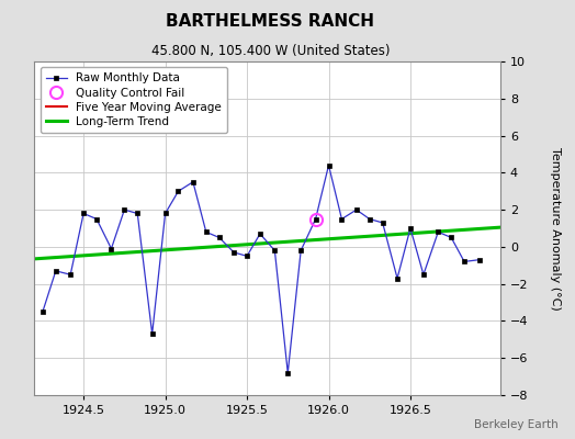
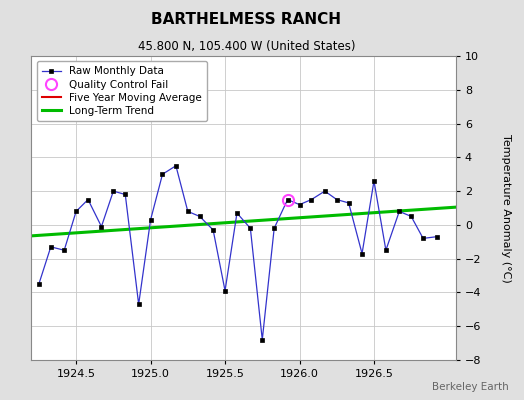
1924.5: 1.8 -> 0.8
1925.0: 1.8 -> 0.3
1925.5: -0.5 -> -3.9
1926.0: 4.4 -> 1.2
1926.5: 1.0 -> 2.6
